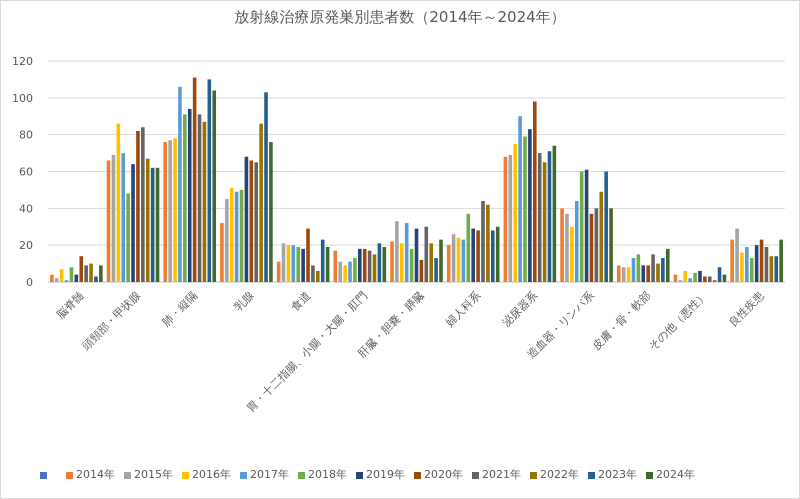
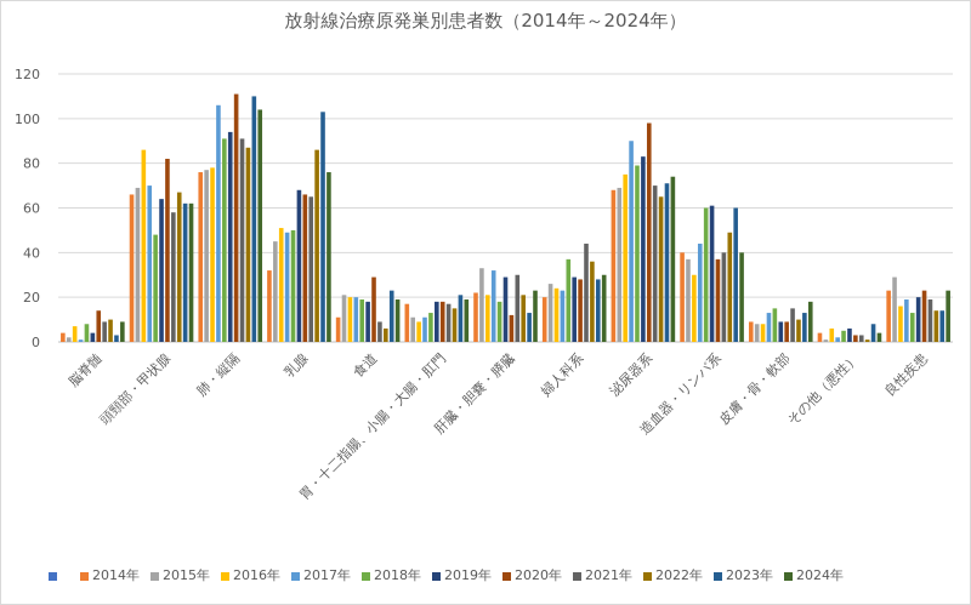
2021年/頭頸部・甲状腺: 84 -> 58
2022年/婦人科系: 42 -> 36
